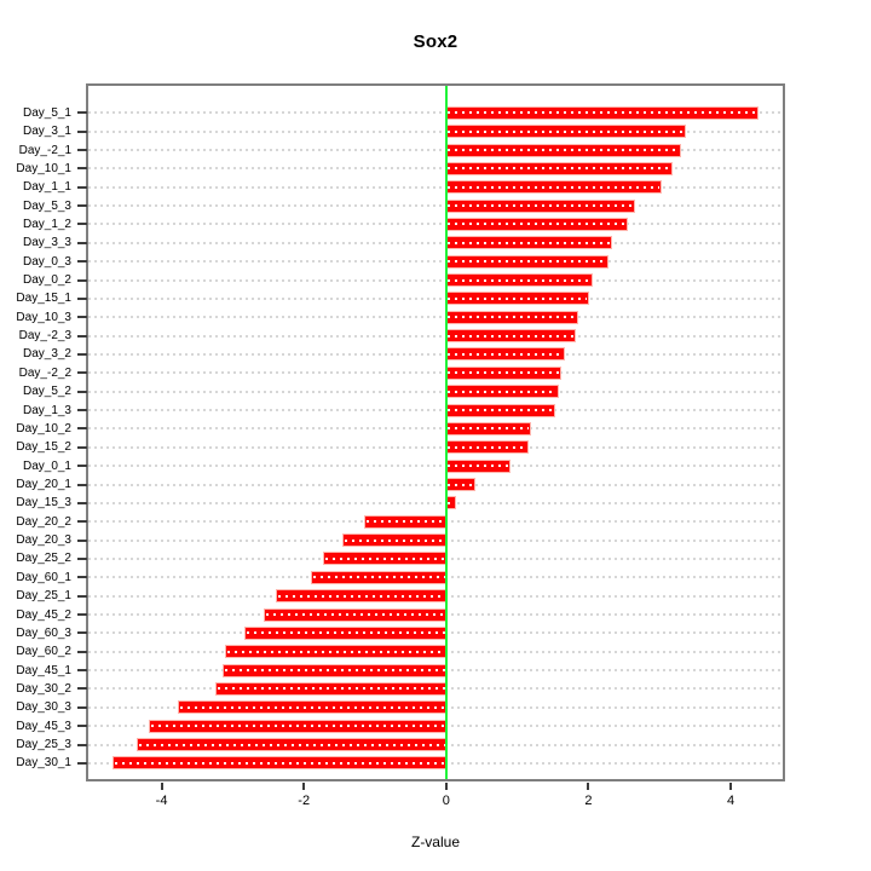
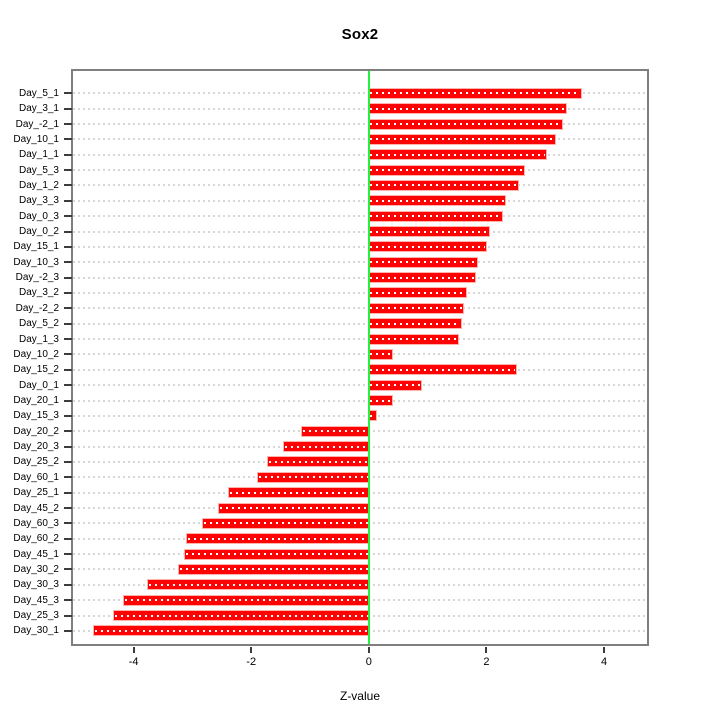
Day_5_1: 4.4 -> 3.6
Day_10_2: 1.2 -> 0.4
Day_15_2: 1.1 -> 2.5
